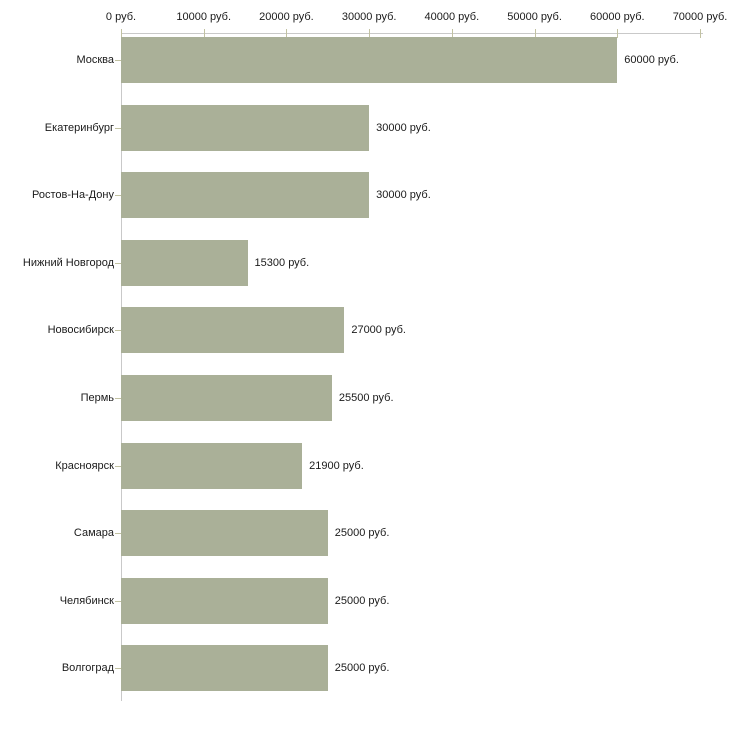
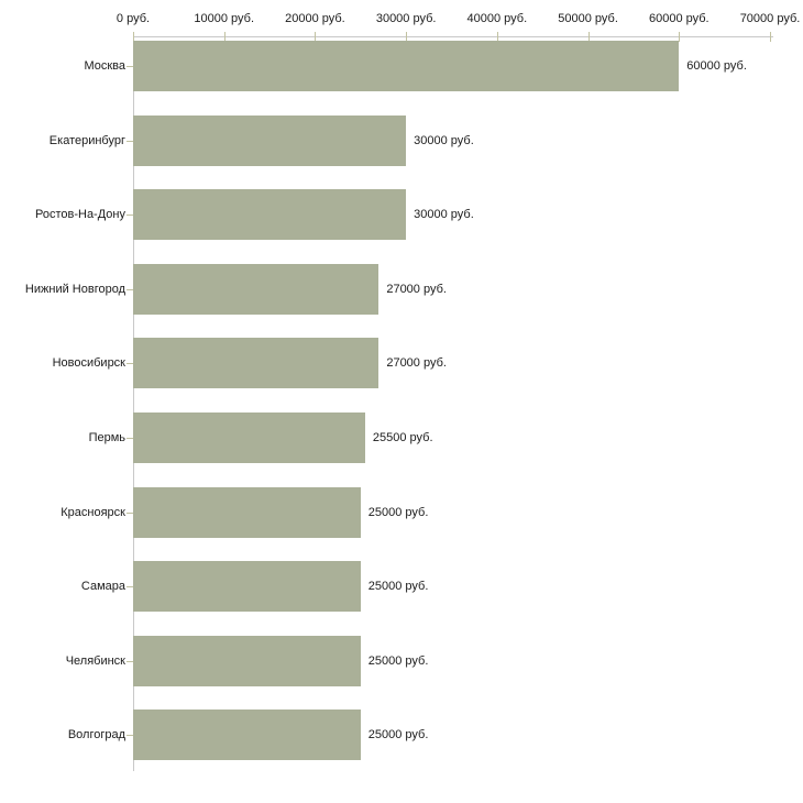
Нижний Новгород: 15300 -> 27000
Красноярск: 21900 -> 25000
